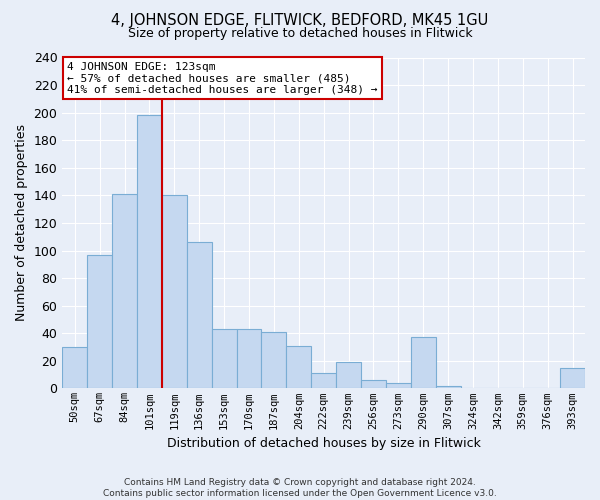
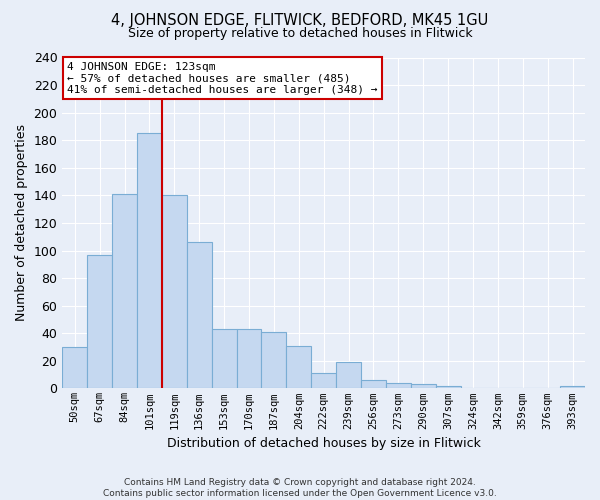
101sqm: 198 -> 185
290sqm: 37 -> 3
393sqm: 15 -> 2
